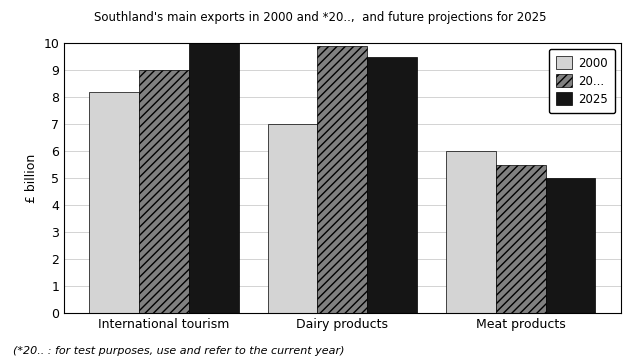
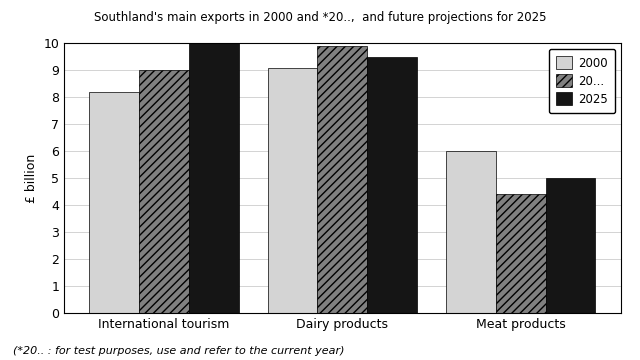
2000/Dairy products: 7.0 -> 9.1
20.../Meat products: 5.5 -> 4.4
